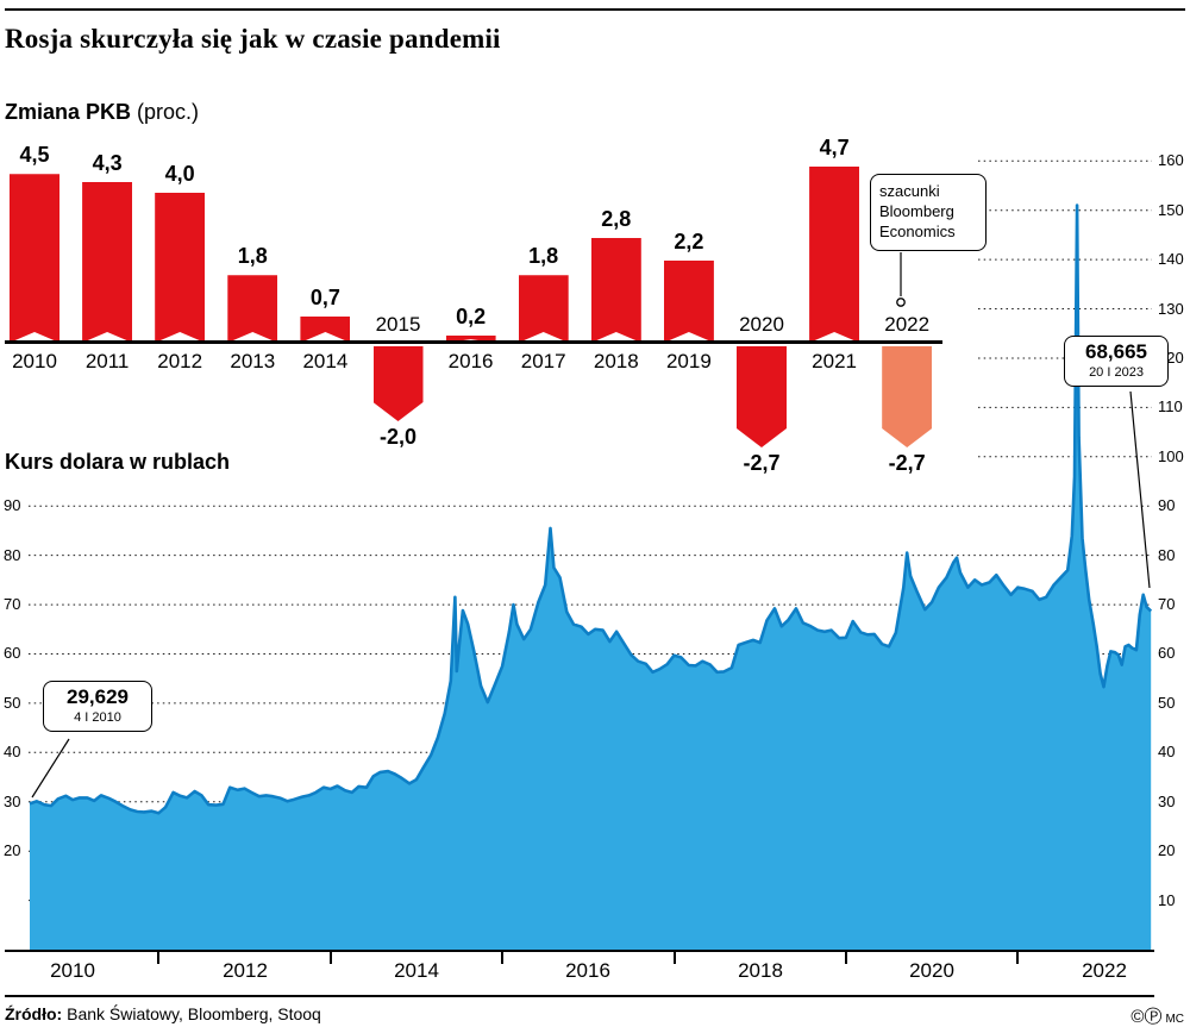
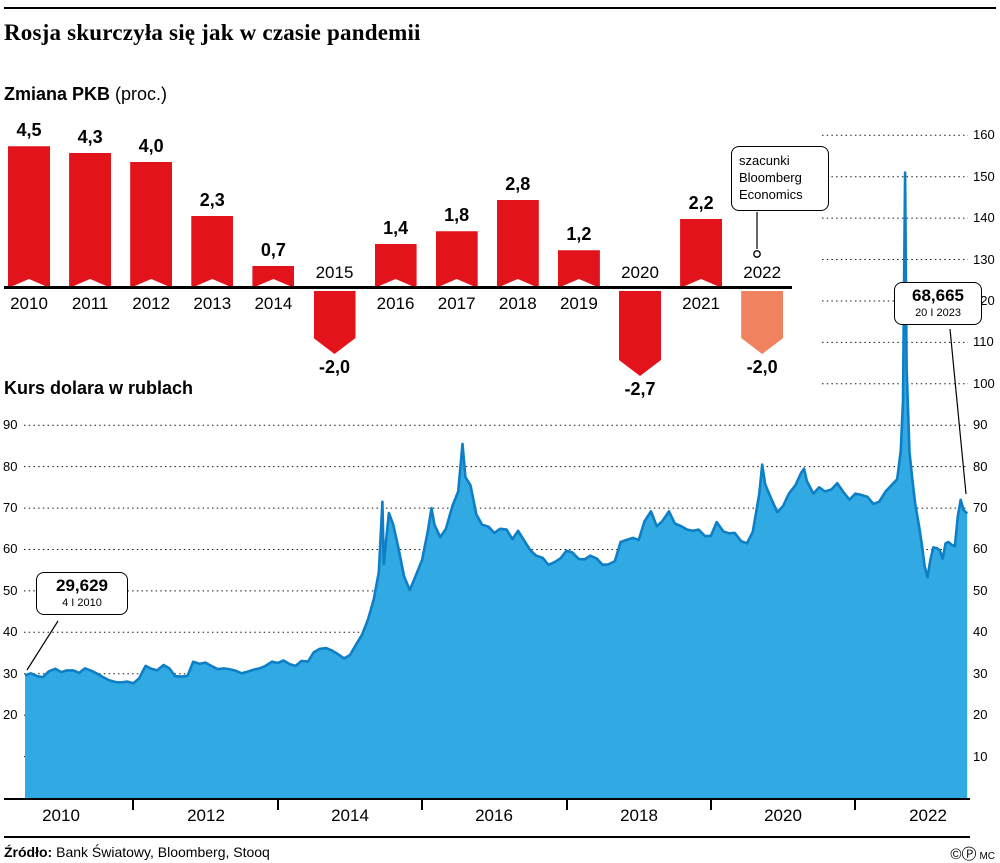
Zmiana PKB (proc.)/2013: 1,8 -> 2,3
Zmiana PKB (proc.)/2016: 0,2 -> 1,4
Zmiana PKB (proc.)/2019: 2,2 -> 1,2
Zmiana PKB (proc.)/2021: 4,7 -> 2,2
Zmiana PKB (proc.)/2022: -2,7 -> -2,0
